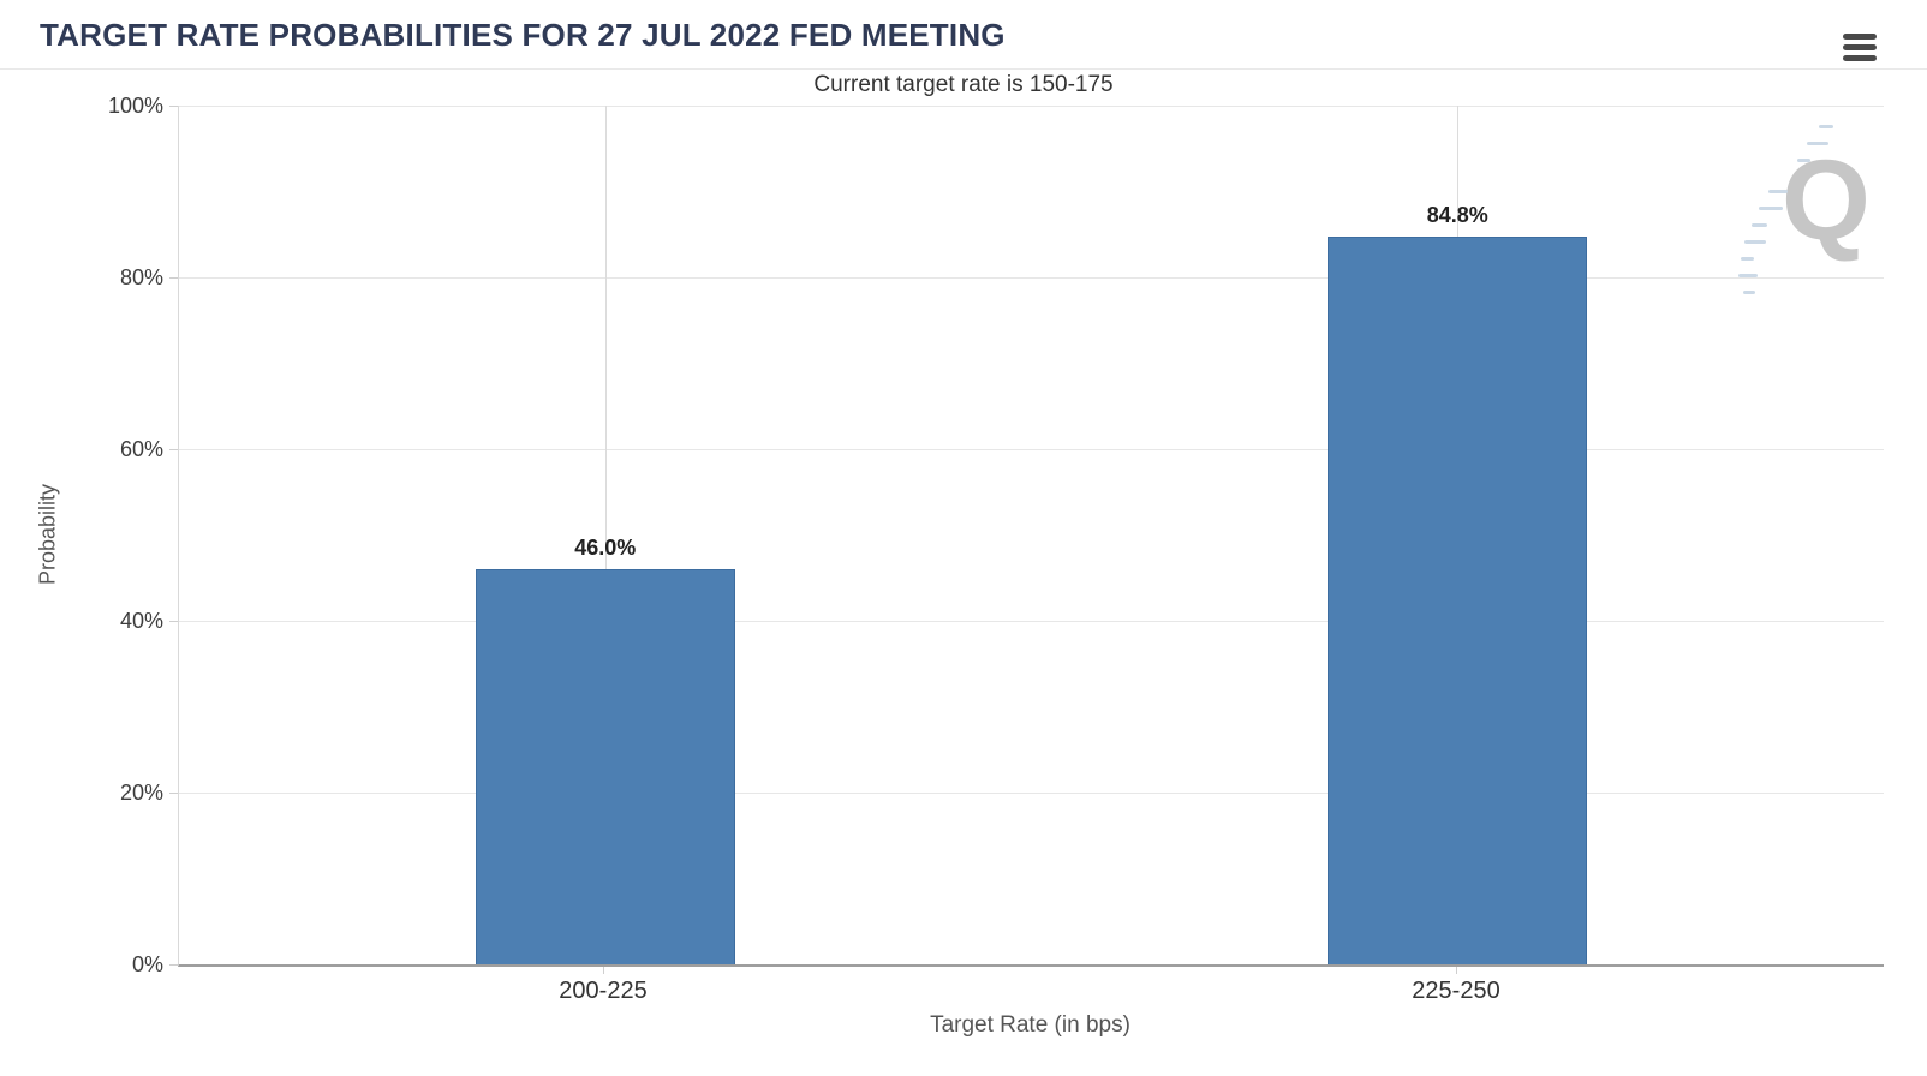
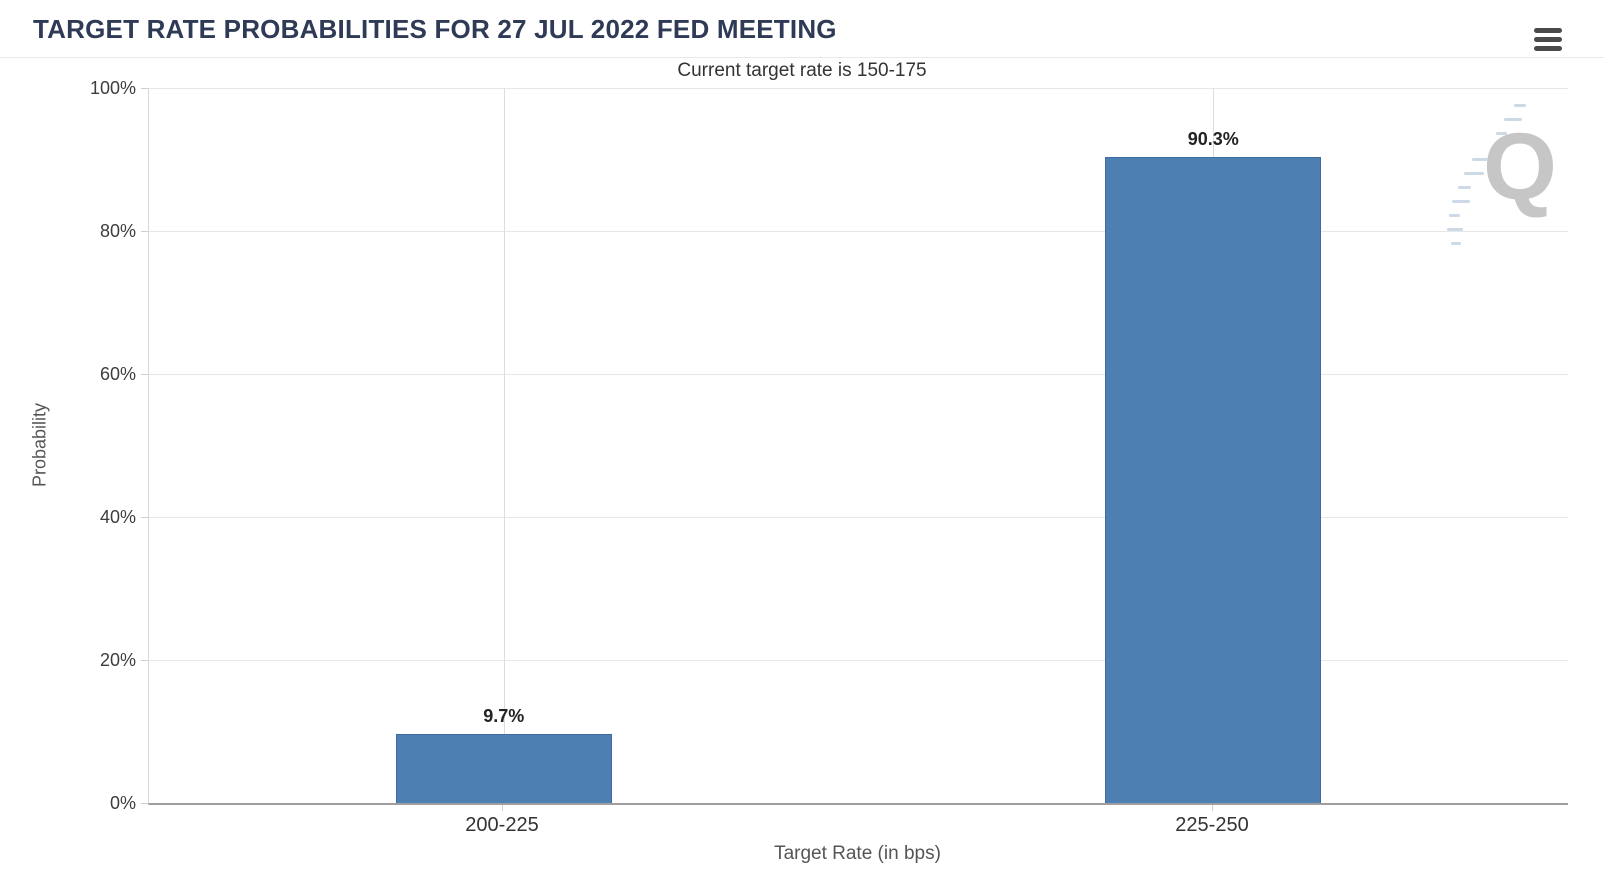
200-225: 46.0% -> 9.7%
225-250: 84.8% -> 90.3%
